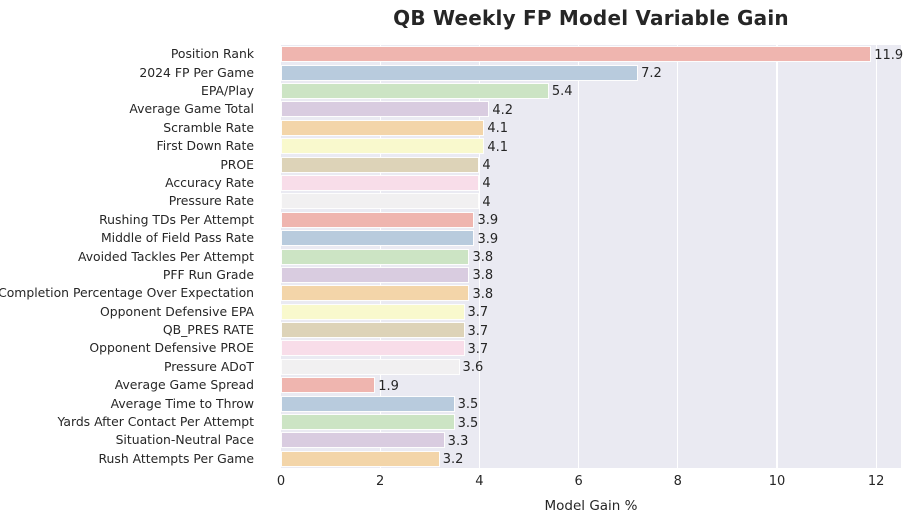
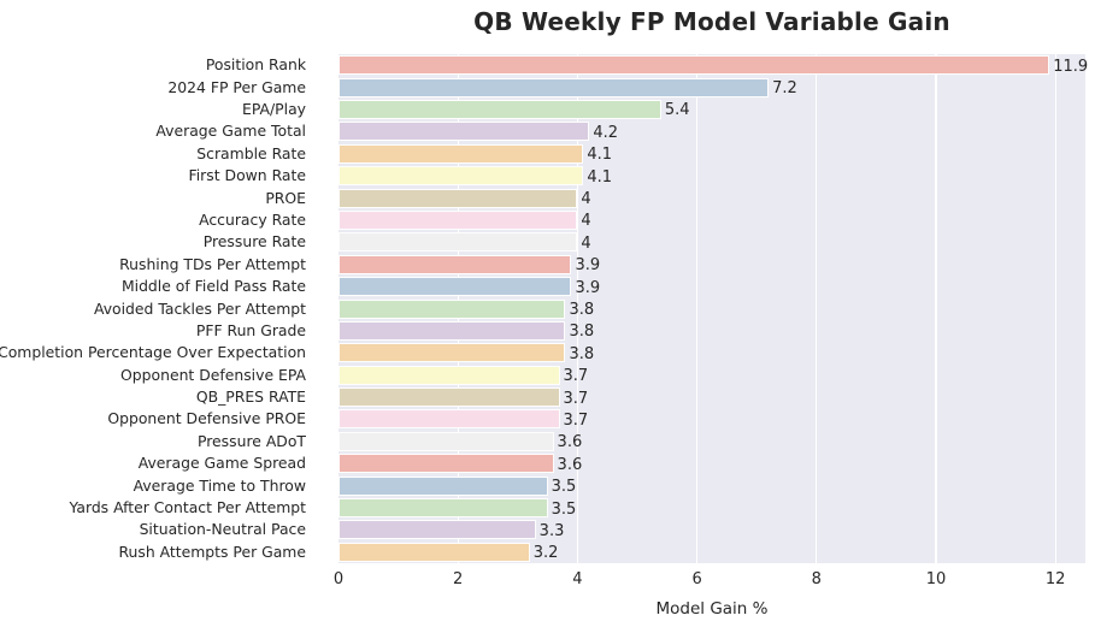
Average Game Spread: 1.9 -> 3.6
